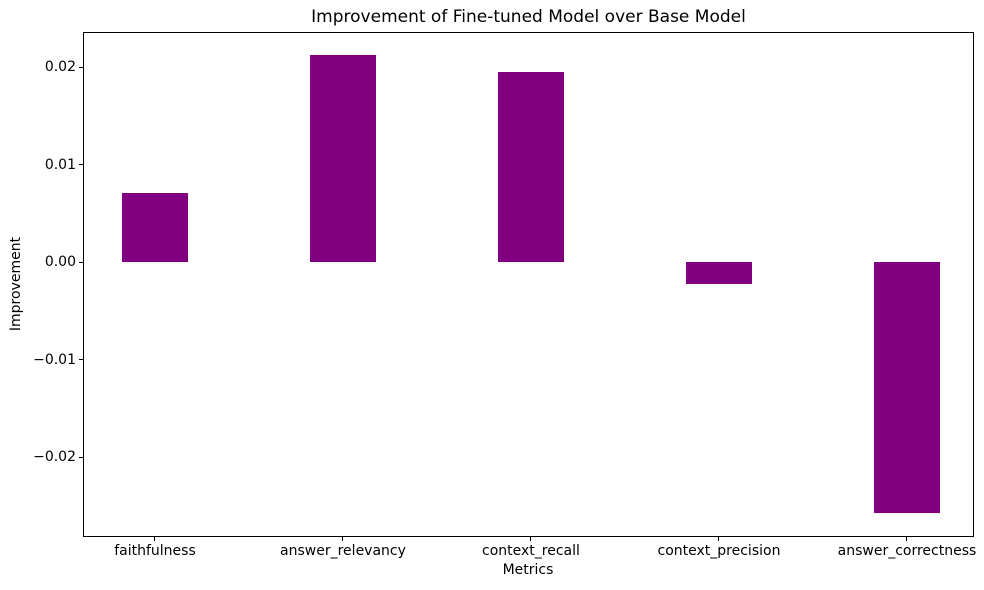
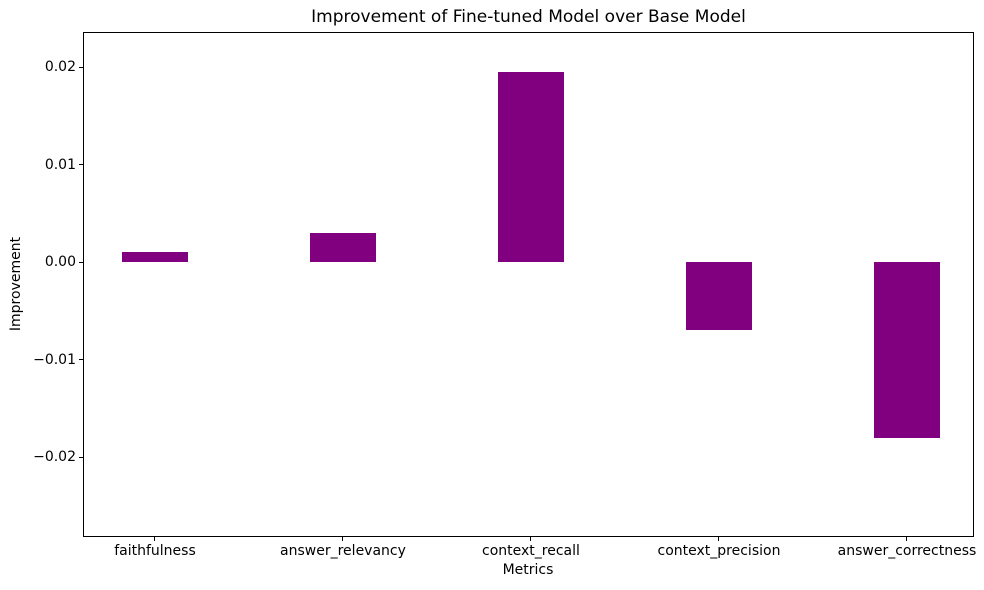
faithfulness: 0.007 -> 0.001
answer_relevancy: 0.021 -> 0.003
context_precision: -0.002 -> -0.007
answer_correctness: -0.026 -> -0.018
